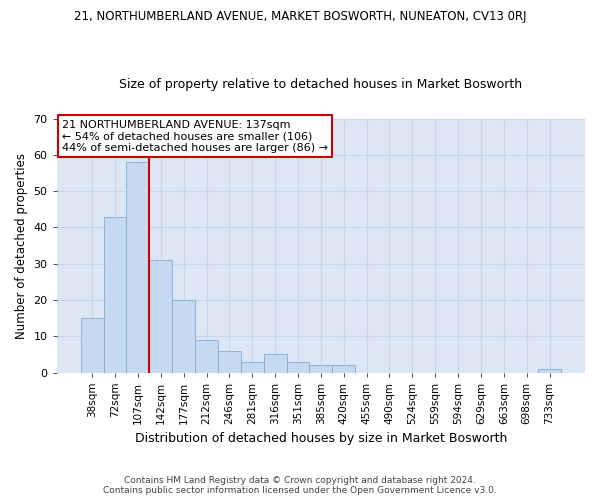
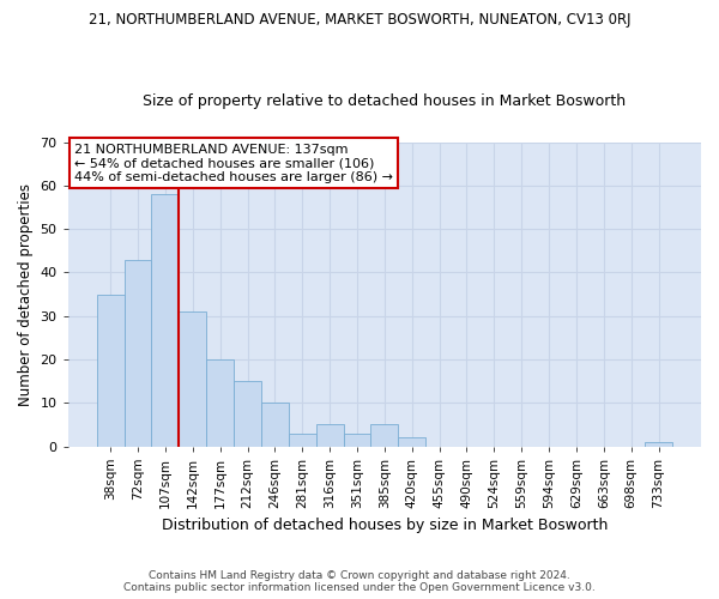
38sqm: 15 -> 35
212sqm: 9 -> 15
246sqm: 6 -> 10
385sqm: 2 -> 5
